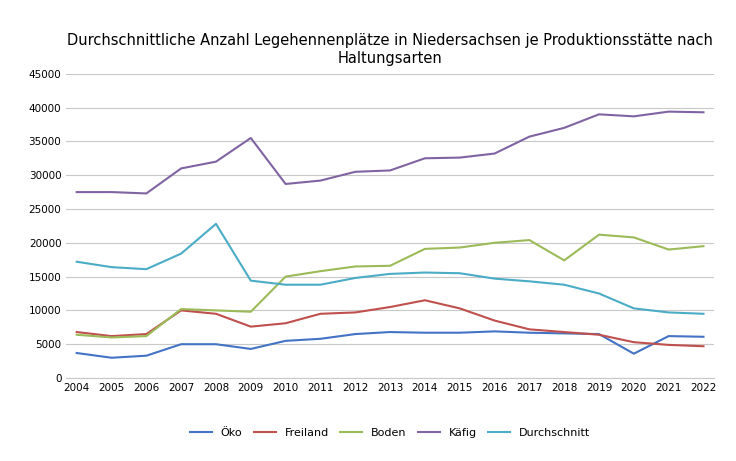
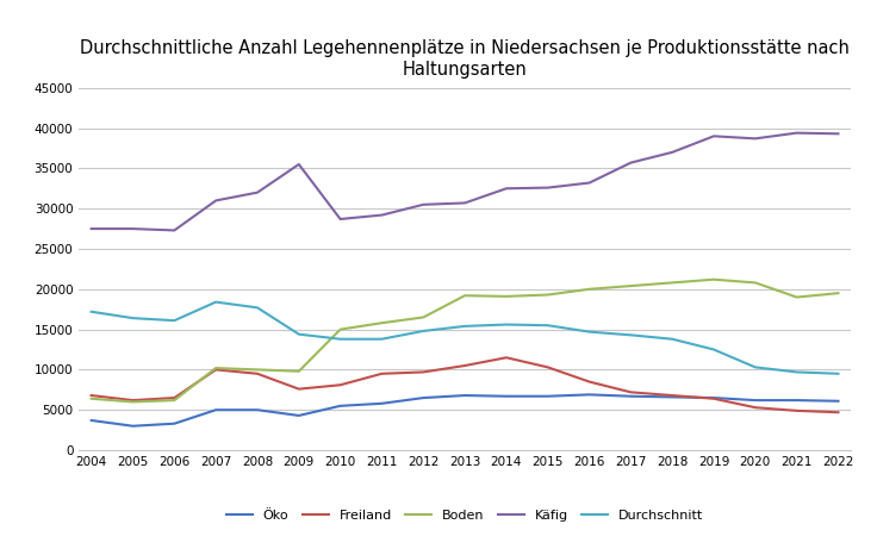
Durchschnitt/2008: 22800 -> 17700
Boden/2013: 16600 -> 19200
Boden/2018: 17400 -> 20800
Öko/2020: 3600 -> 6200
